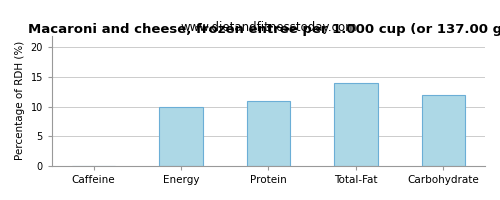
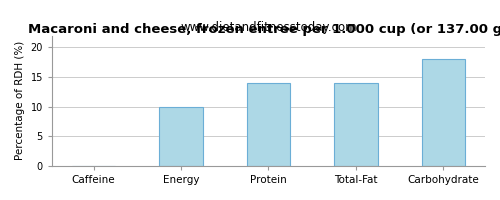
Protein: 11 -> 14
Carbohydrate: 12 -> 18
